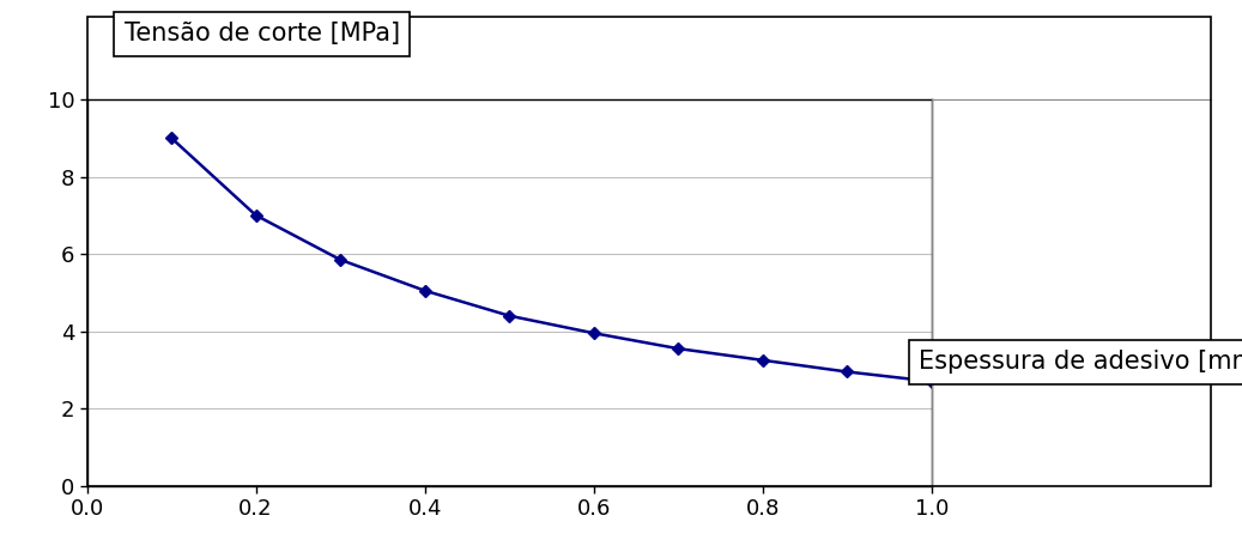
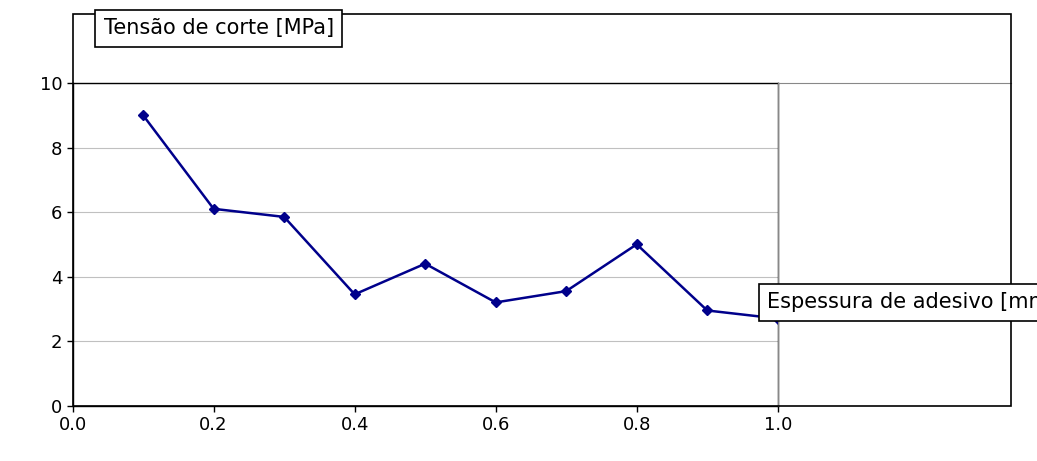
0.2: 7.00 -> 6.10
0.4: 5.05 -> 3.45
0.6: 3.95 -> 3.20
0.8: 3.25 -> 5.00
